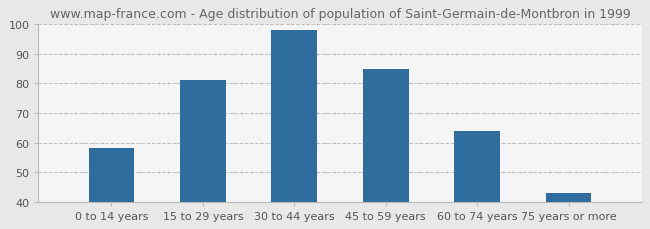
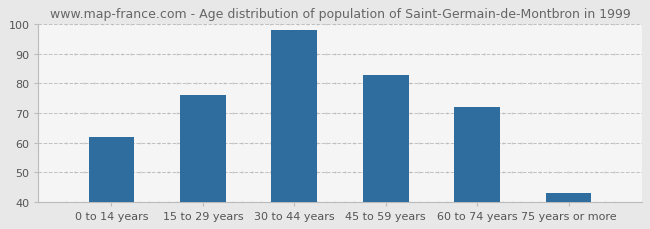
0 to 14 years: 58 -> 62
15 to 29 years: 81 -> 76
45 to 59 years: 85 -> 83
60 to 74 years: 64 -> 72
